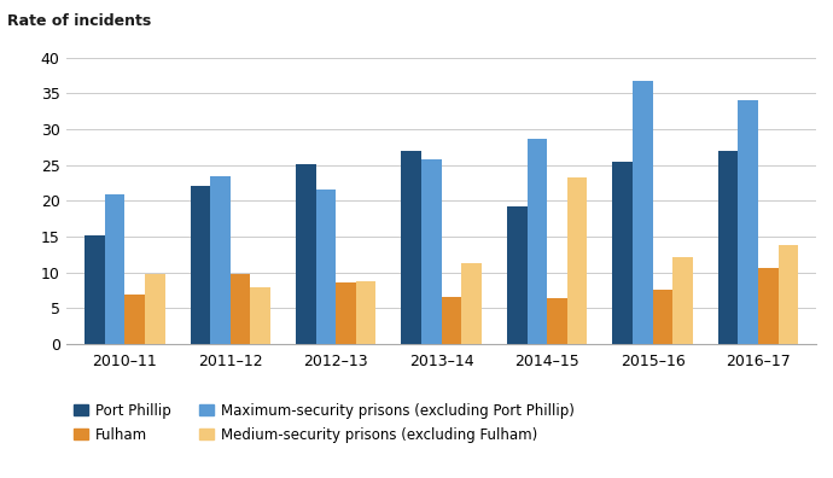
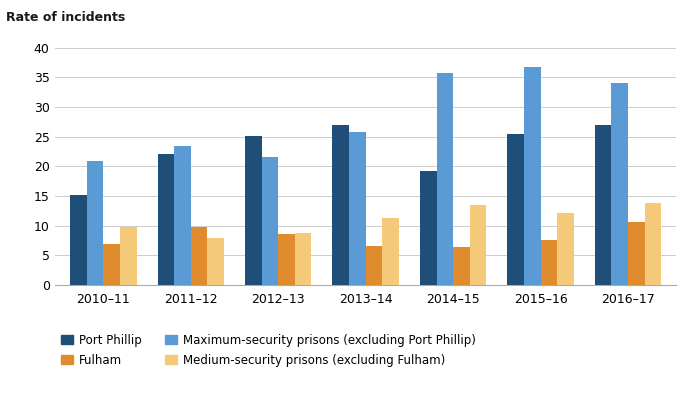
Maximum-security prisons (excluding Port Phillip)/2014–15: 28.6 -> 35.7
Medium-security prisons (excluding Fulham)/2014–15: 23.2 -> 13.5
